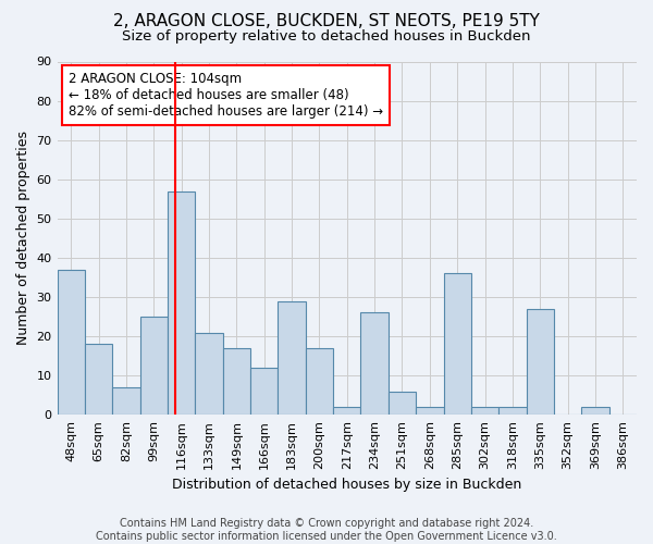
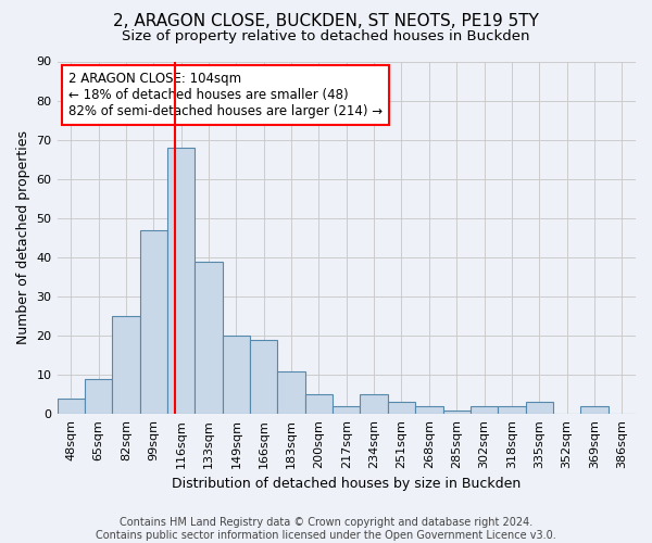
48sqm: 37 -> 4
65sqm: 18 -> 9
82sqm: 7 -> 25
99sqm: 25 -> 47
116sqm: 57 -> 68
133sqm: 21 -> 39
149sqm: 17 -> 20
166sqm: 12 -> 19
183sqm: 29 -> 11
200sqm: 17 -> 5
234sqm: 26 -> 5
251sqm: 6 -> 3
285sqm: 36 -> 1
335sqm: 27 -> 3
